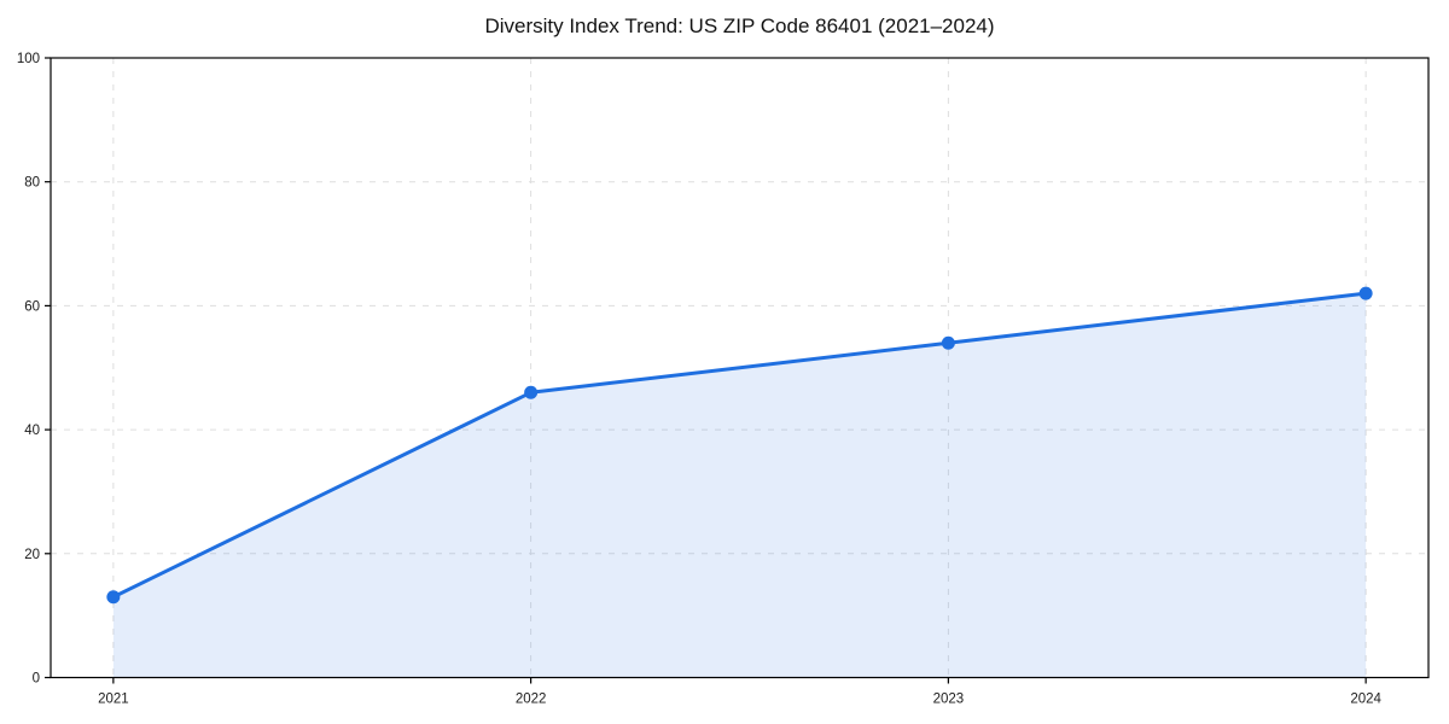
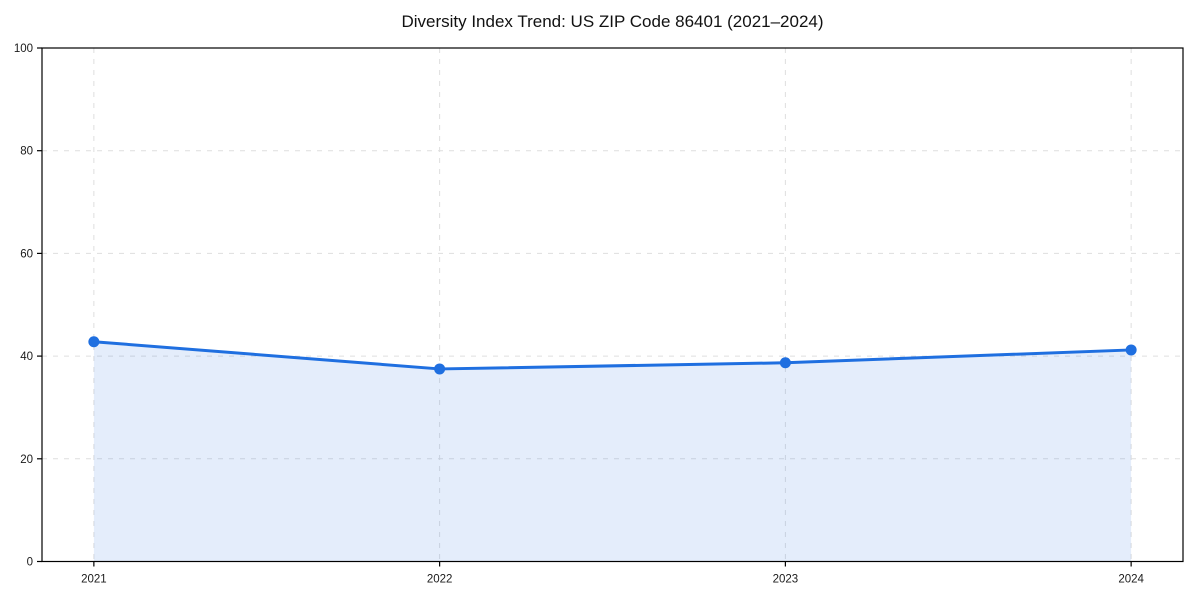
2021: 13 -> 43
2022: 46 -> 38
2023: 54 -> 39
2024: 62 -> 41
